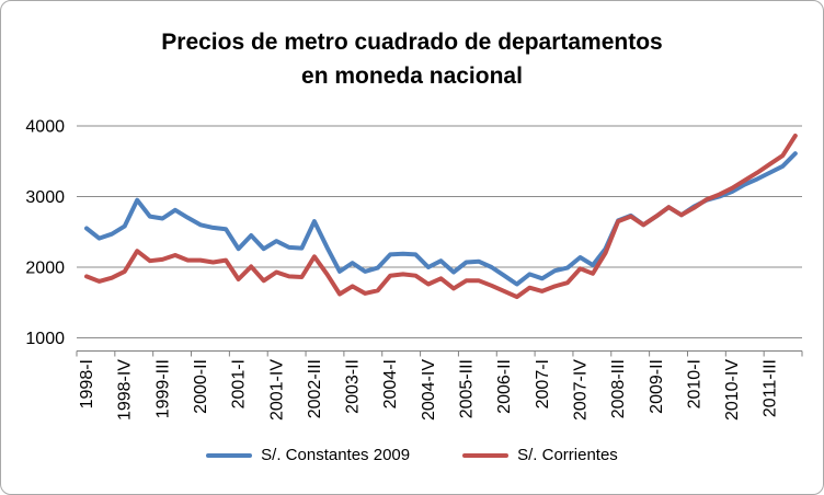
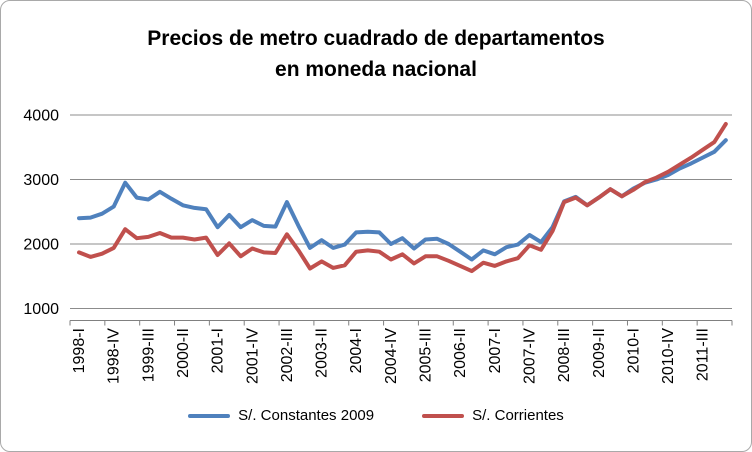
S/. Constantes 2009/1998-I: 2600 -> 2400
